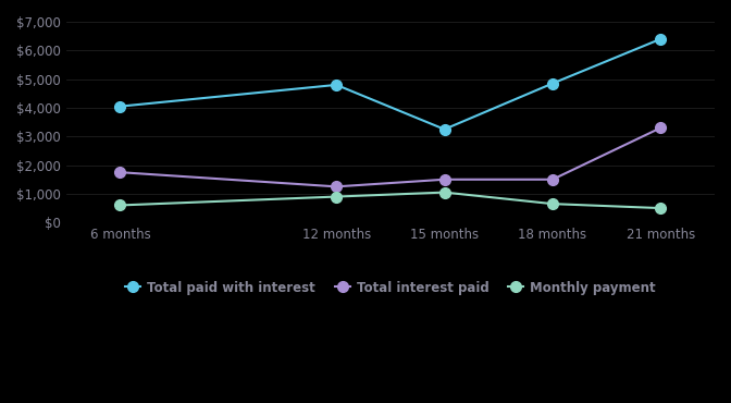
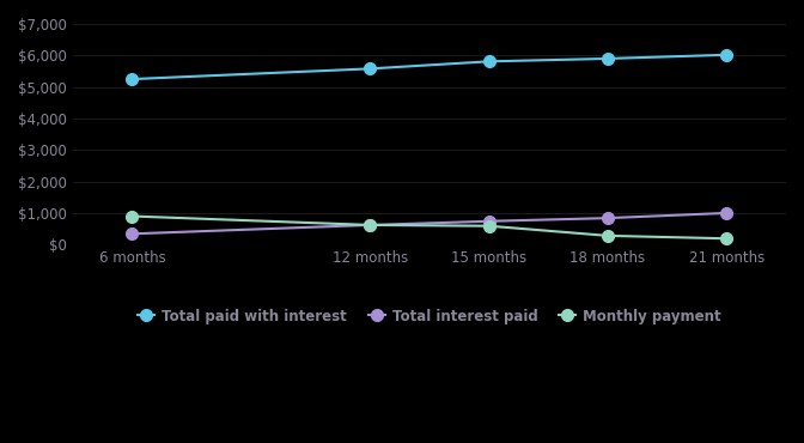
Total paid with interest/6 months: $4,050 -> $5,250
Total interest paid/6 months: $1,750 -> $340
Monthly payment/6 months: $600 -> $900
Total paid with interest/12 months: $4,800 -> $5,580
Total interest paid/12 months: $1,250 -> $620
Monthly payment/12 months: $900 -> $620
Total paid with interest/15 months: $3,250 -> $5,810
Total interest paid/15 months: $1,500 -> $740
Monthly payment/15 months: $1,050 -> $590
Total paid with interest/18 months: $4,850 -> $5,900
Total interest paid/18 months: $1,500 -> $840
Monthly payment/18 months: $650 -> $280
Total paid with interest/21 months: $6,400 -> $6,020
Total interest paid/21 months: $3,300 -> $1,000
Monthly payment/21 months: $500 -> $190
